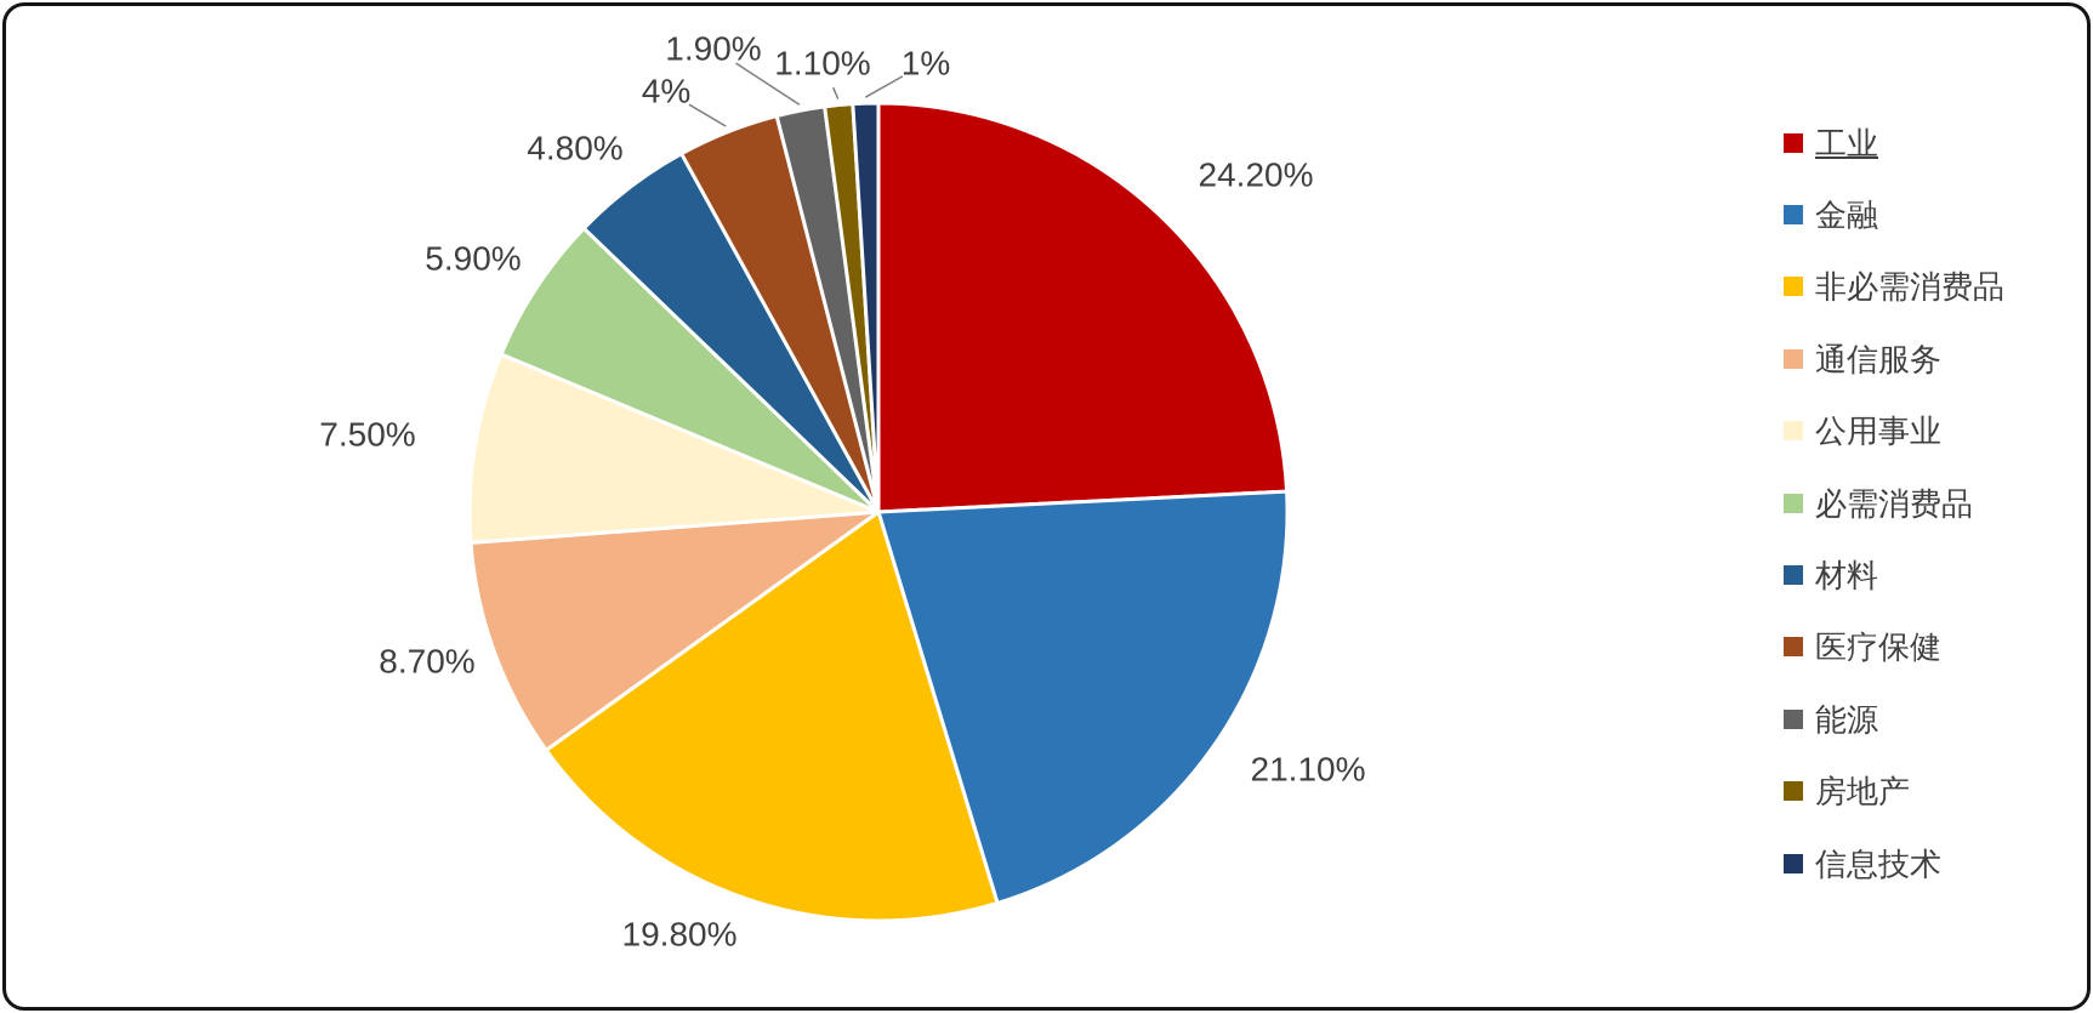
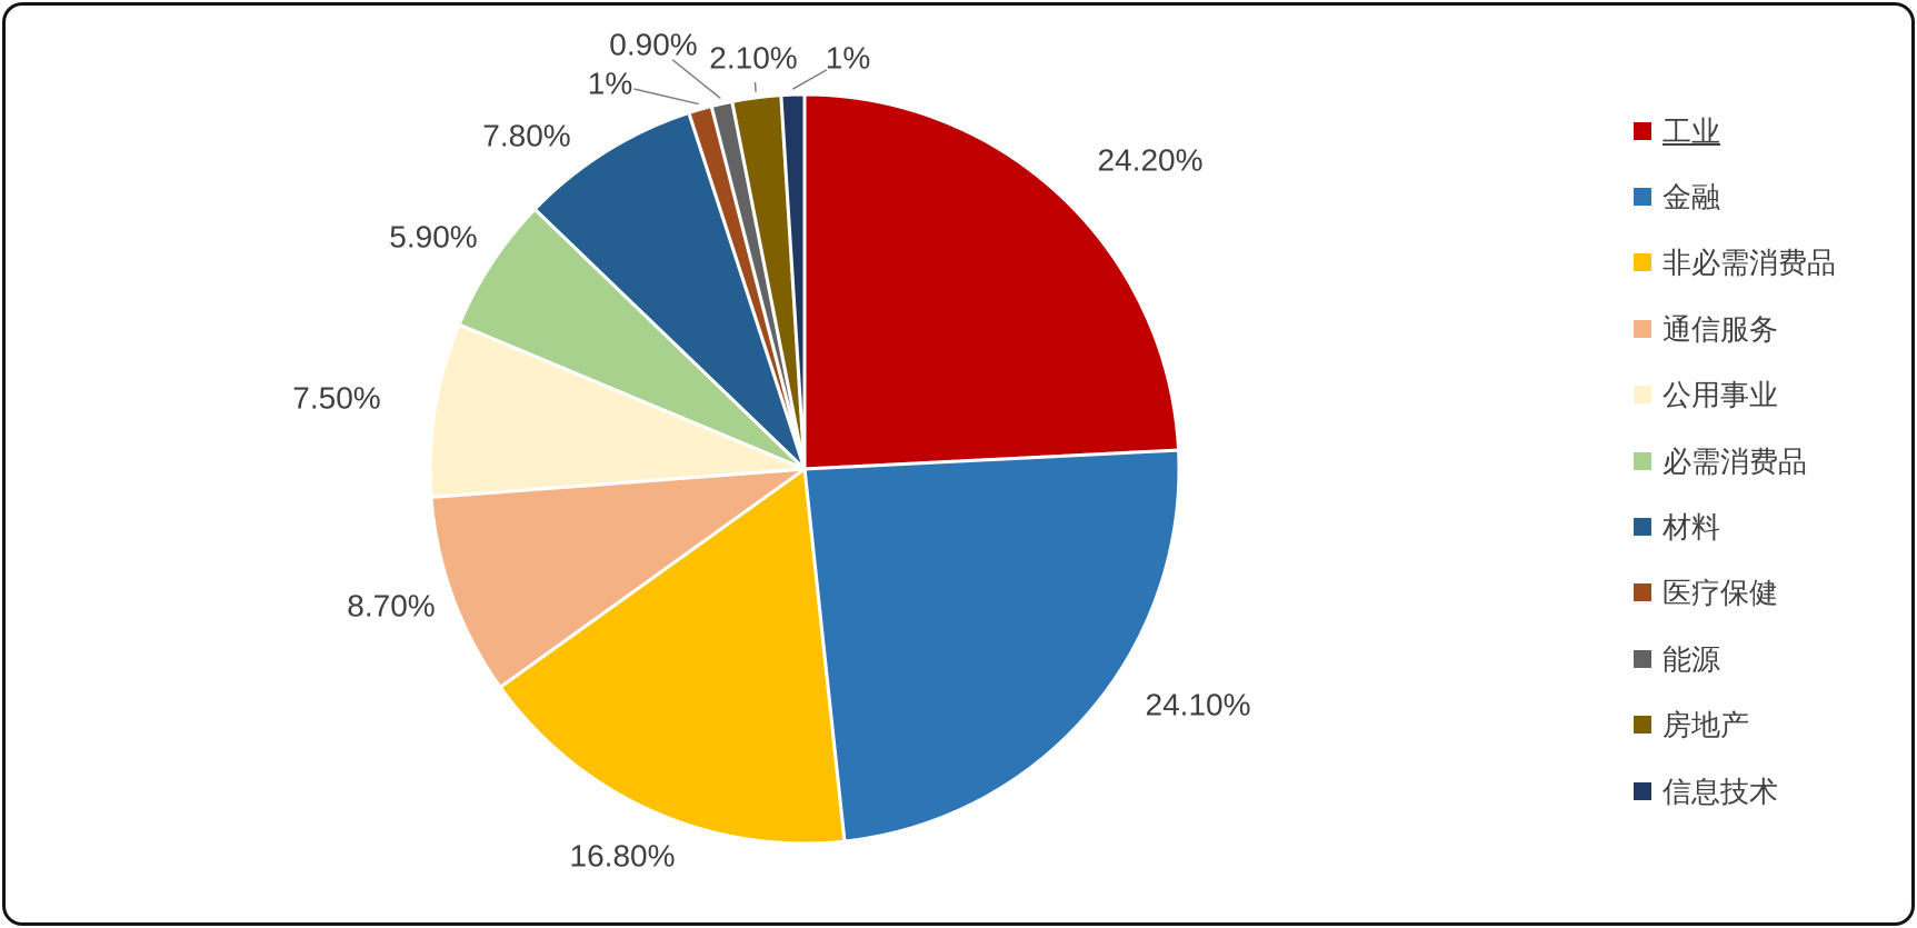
金融: 21.10% -> 24.10%
非必需消费品: 19.80% -> 16.80%
材料: 4.80% -> 7.80%
医疗保健: 4% -> 1%
能源: 1.90% -> 0.90%
房地产: 1.10% -> 2.10%
